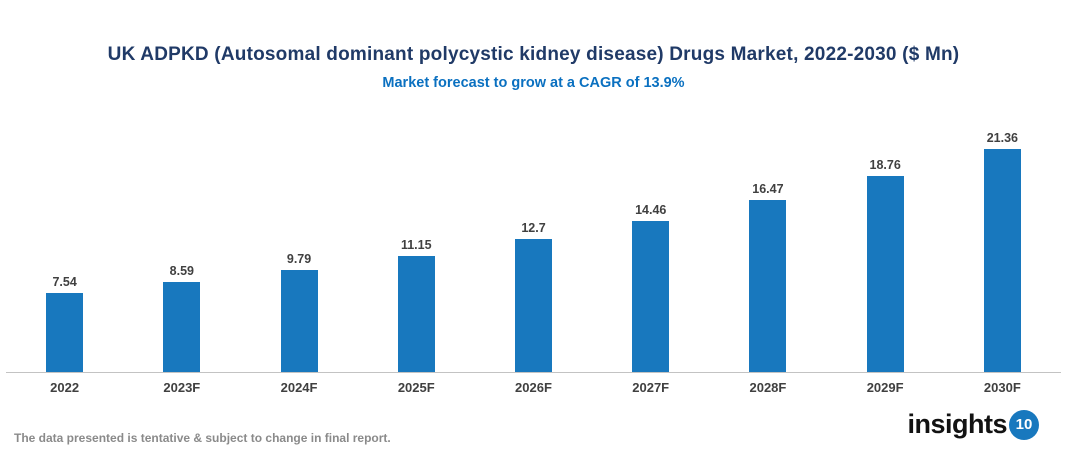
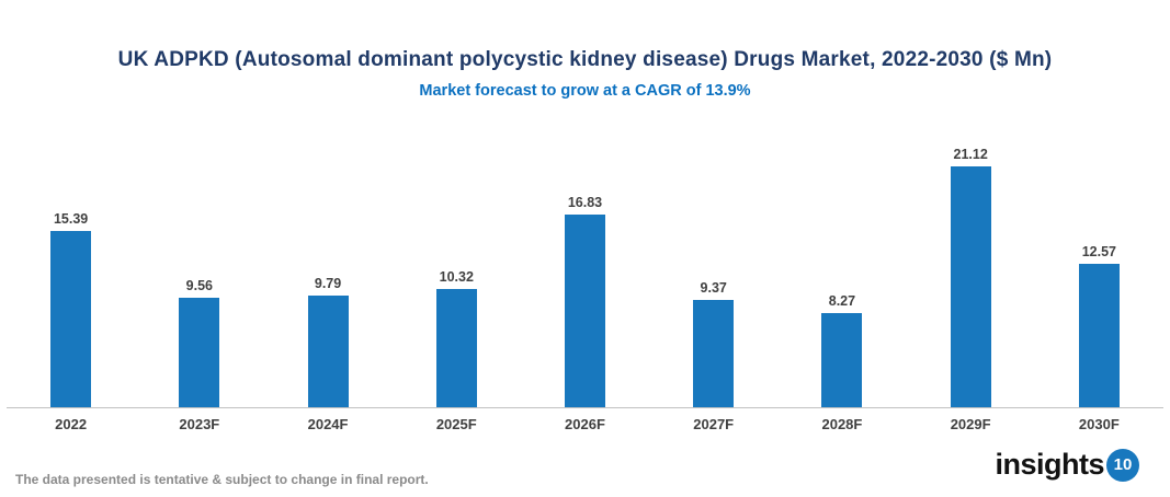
2022: 7.54 -> 15.39
2023F: 8.59 -> 9.56
2025F: 11.15 -> 10.32
2026F: 12.7 -> 16.83
2027F: 14.46 -> 9.37
2028F: 16.47 -> 8.27
2029F: 18.76 -> 21.12
2030F: 21.36 -> 12.57
